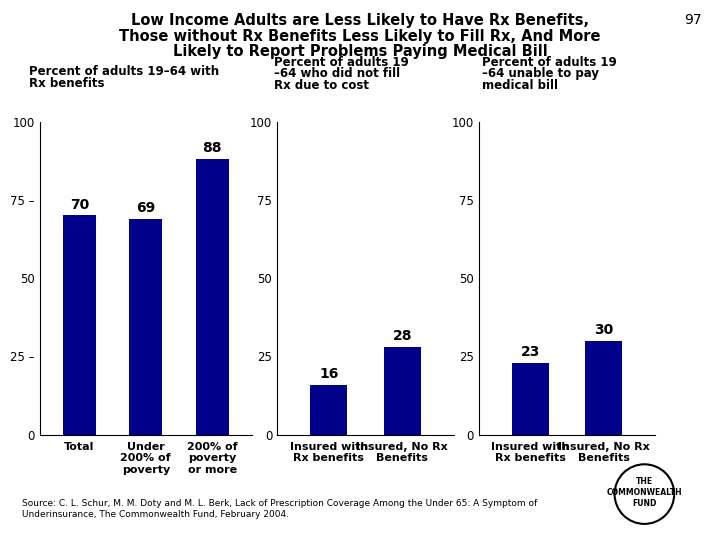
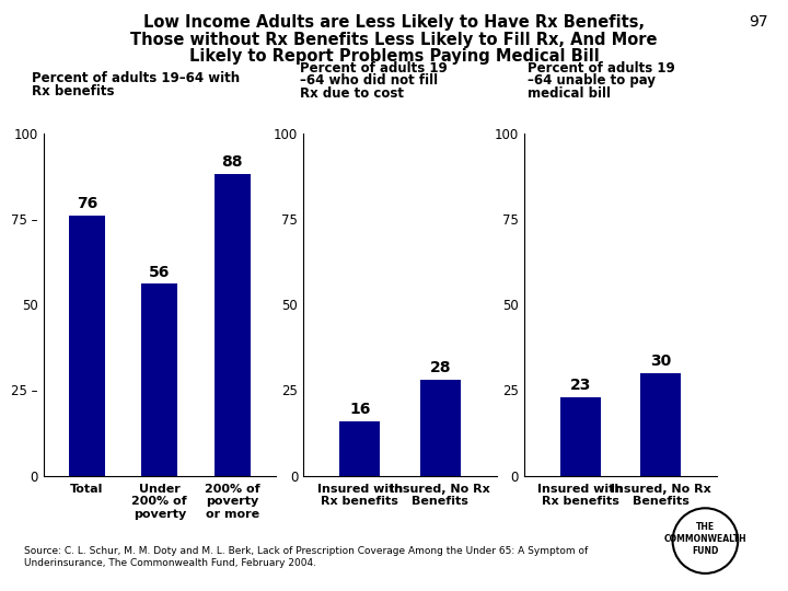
Total: 70 -> 76
Under 200% of poverty: 69 -> 56
